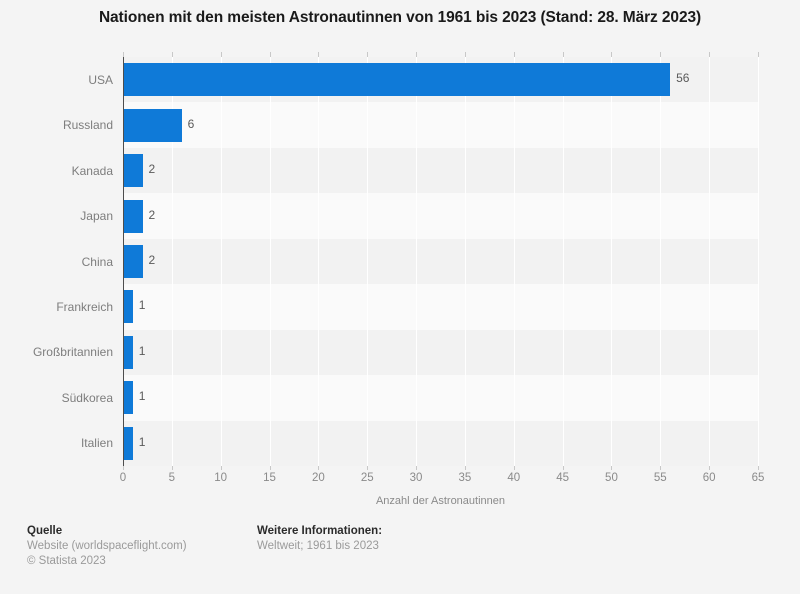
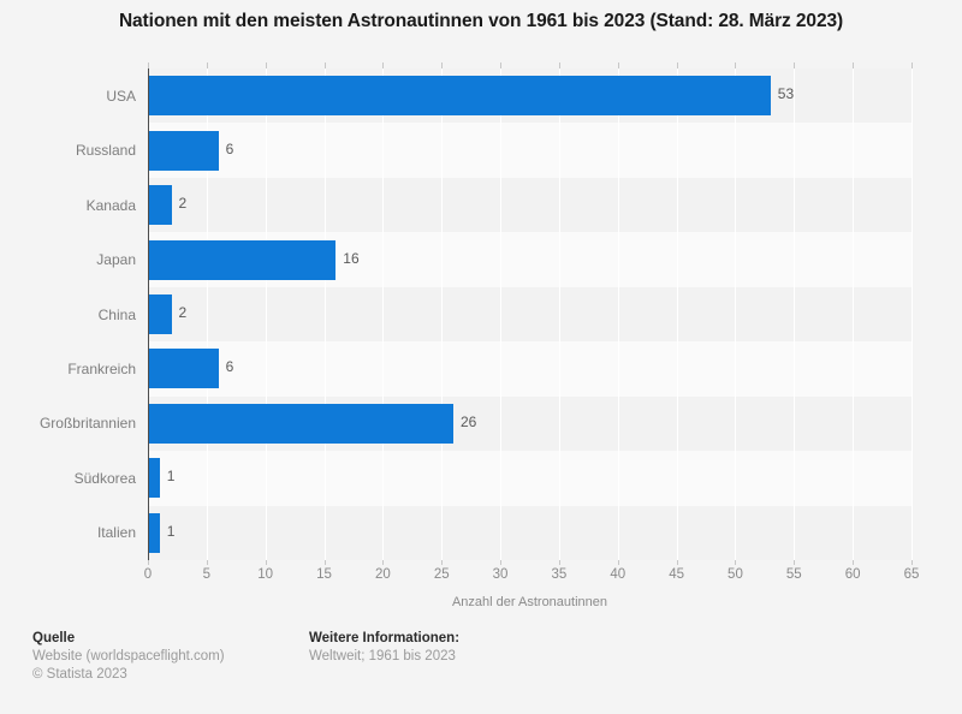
USA: 56 -> 53
Japan: 2 -> 16
Frankreich: 1 -> 6
Großbritannien: 1 -> 26
